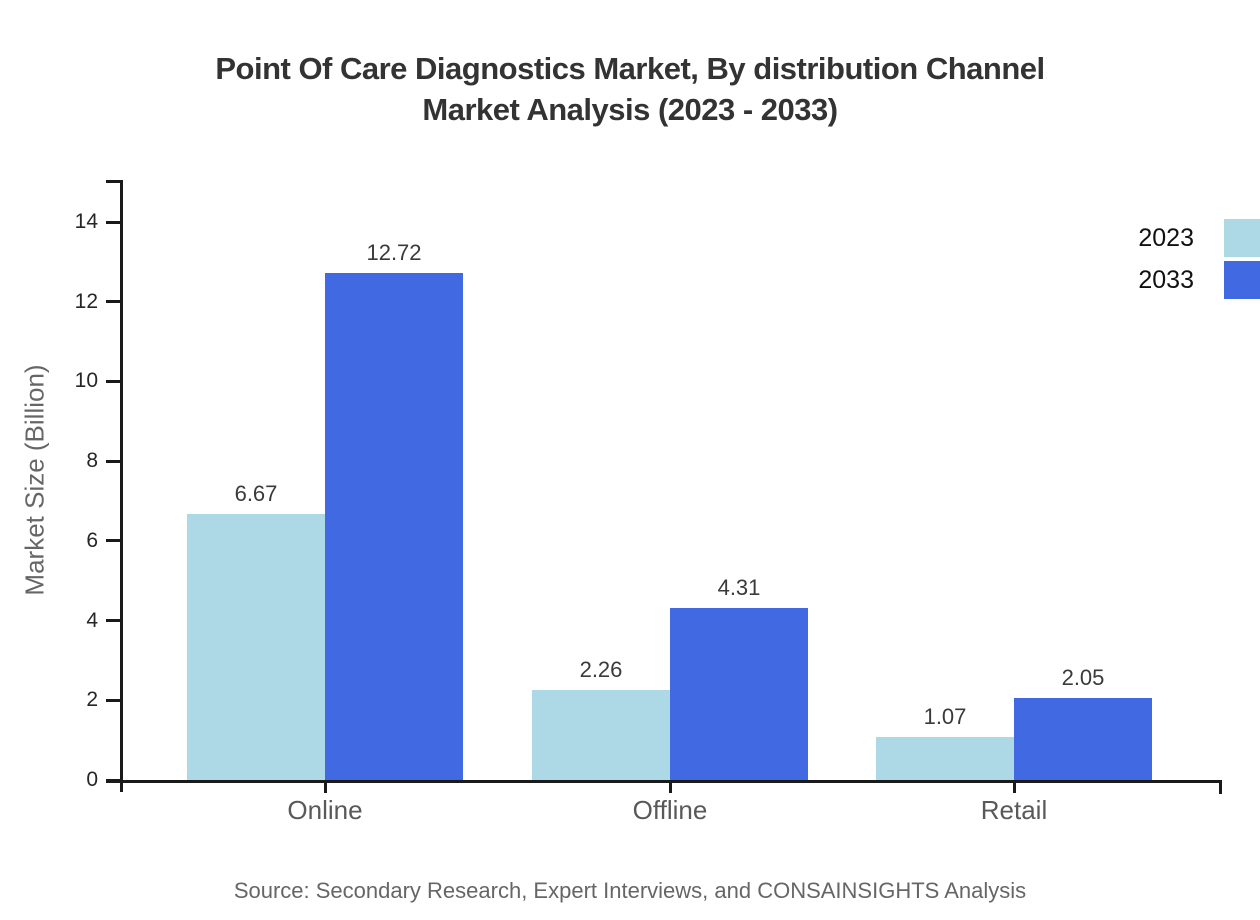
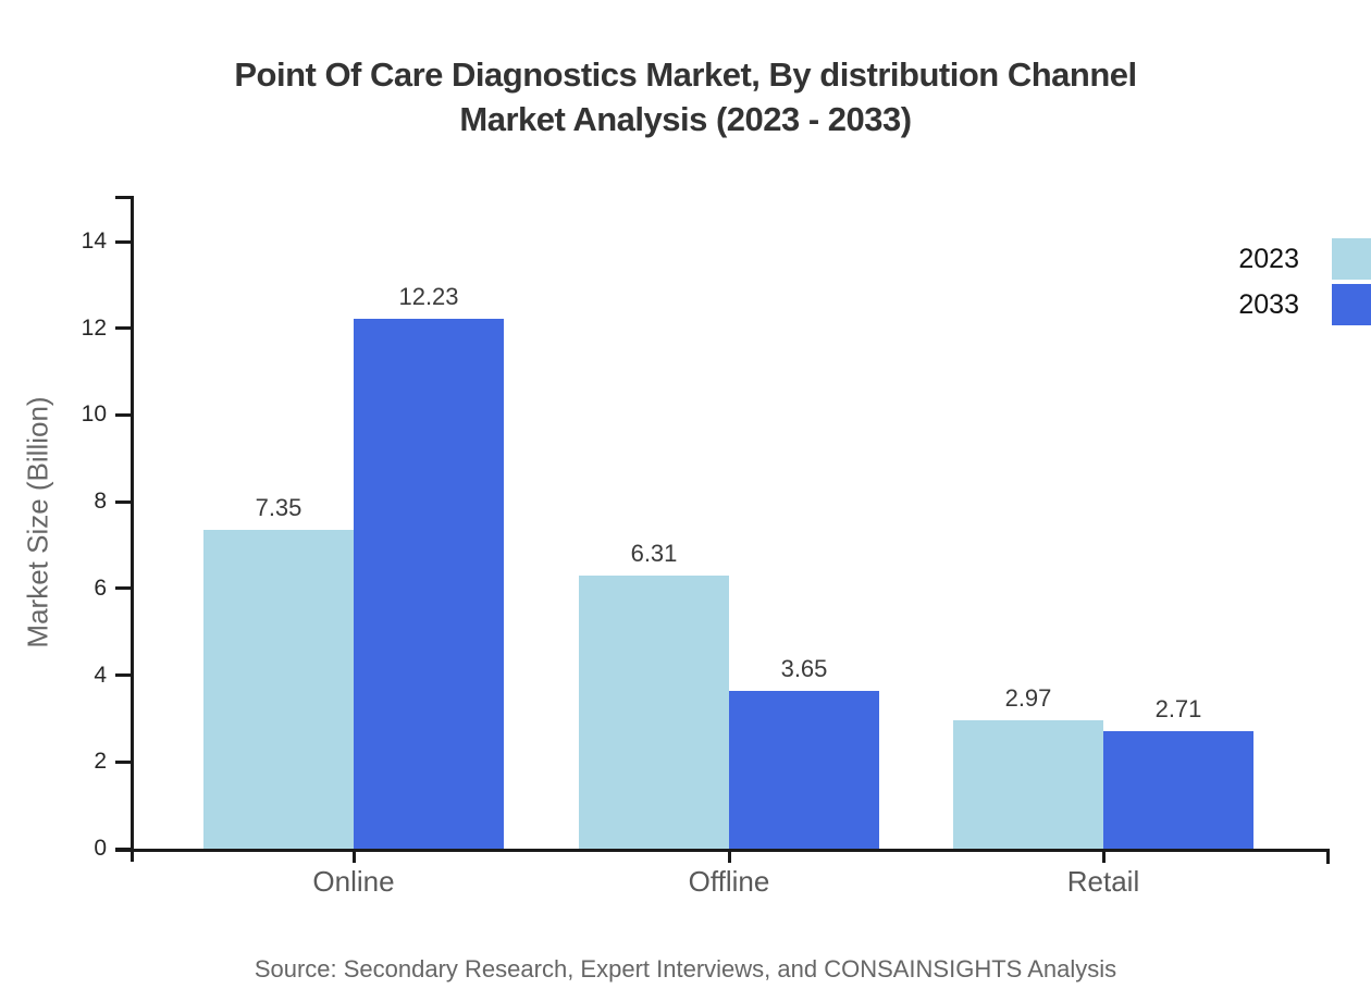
2023/Online: 6.67 -> 7.35
2033/Online: 12.72 -> 12.23
2023/Offline: 2.26 -> 6.31
2033/Offline: 4.31 -> 3.65
2023/Retail: 1.07 -> 2.97
2033/Retail: 2.05 -> 2.71
